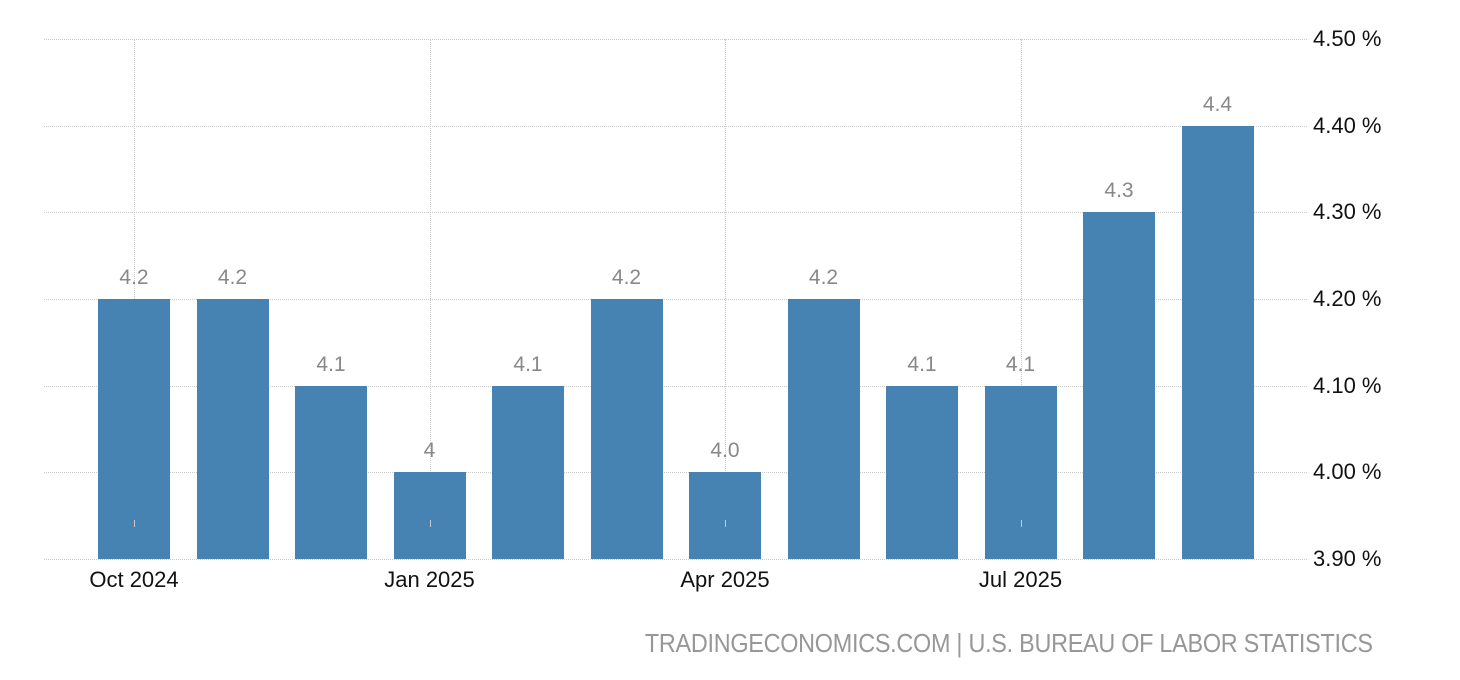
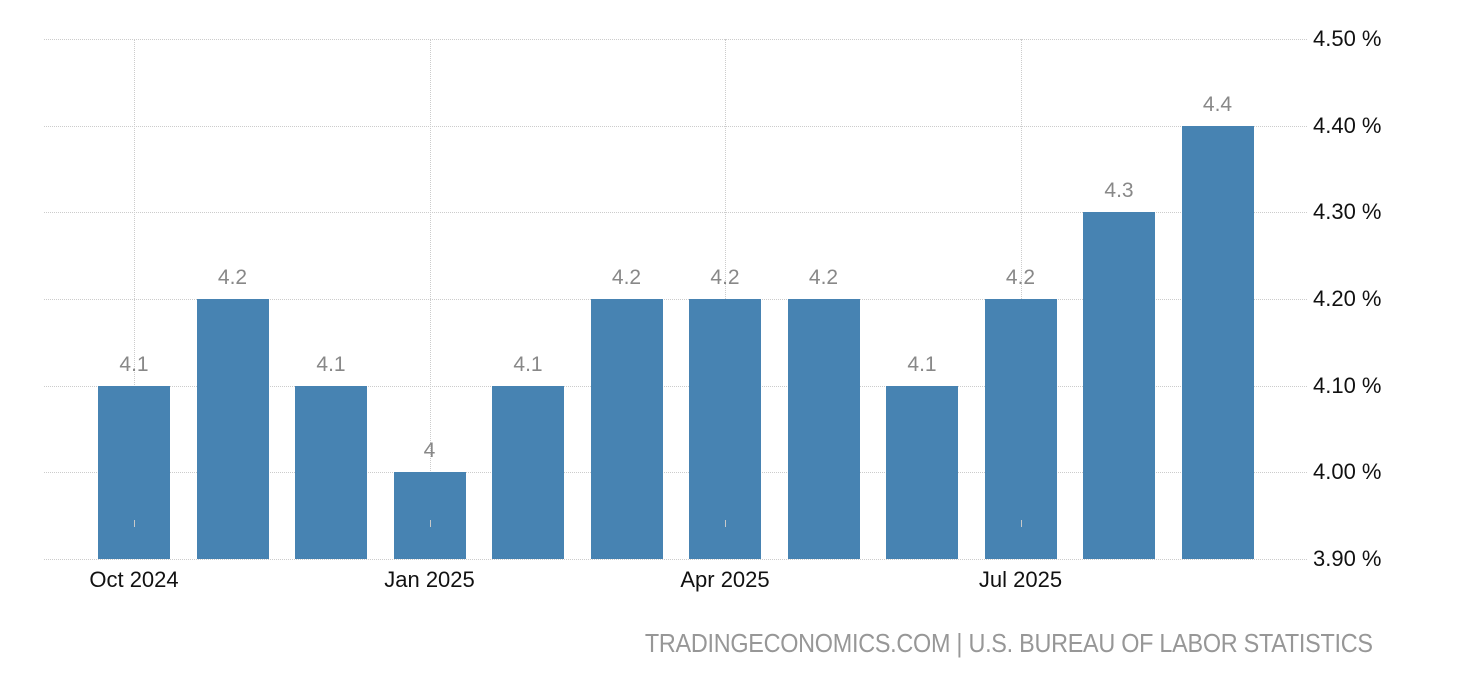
Oct 2024: 4.2 -> 4.1
Apr 2025: 4.0 -> 4.2
Jul 2025: 4.1 -> 4.2
